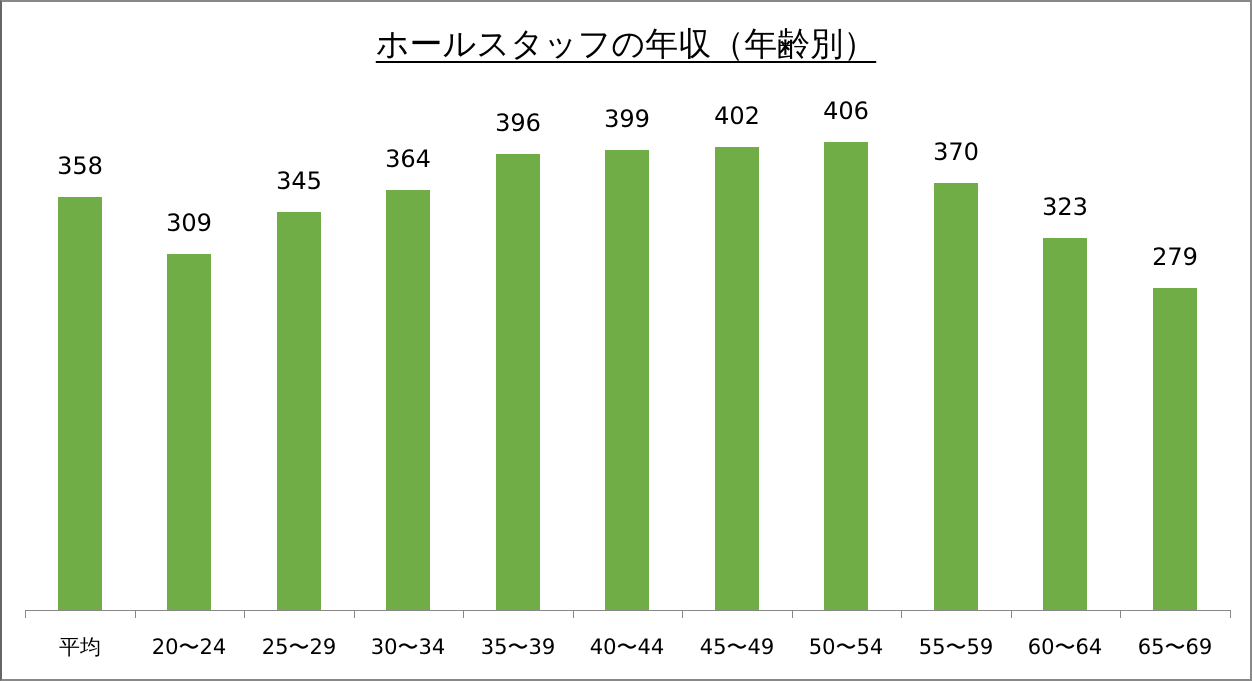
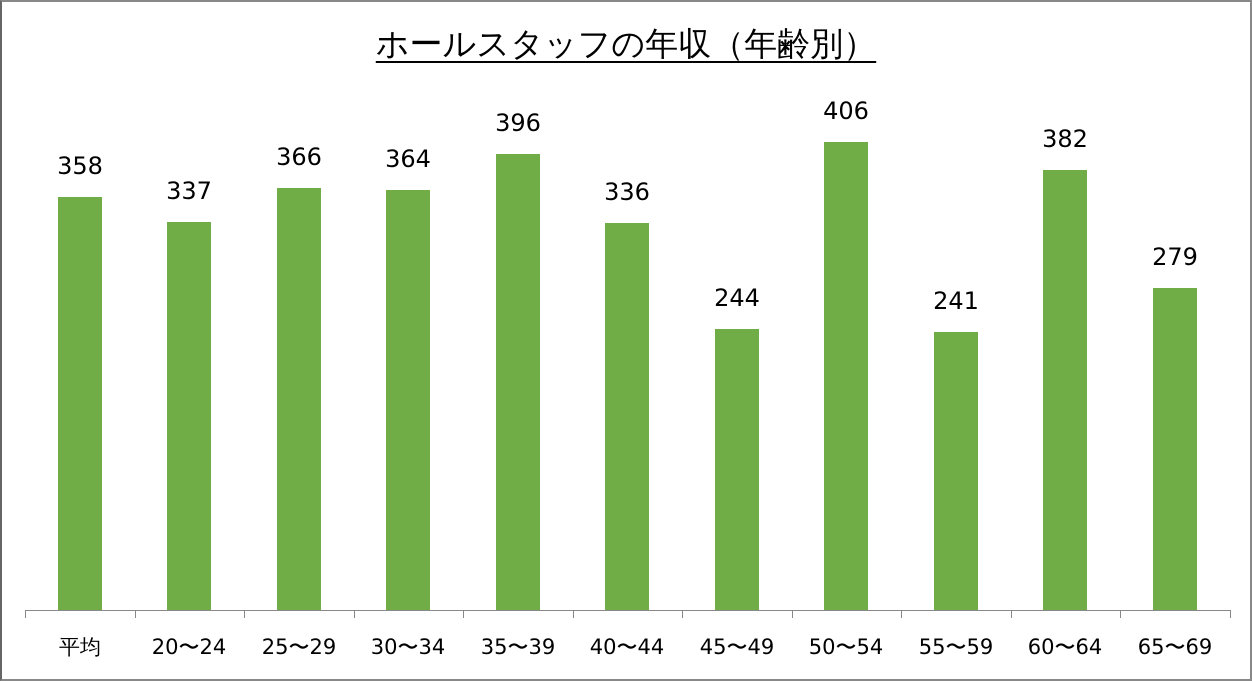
20〜24: 309 -> 337
25〜29: 345 -> 366
40〜44: 399 -> 336
45〜49: 402 -> 244
55〜59: 370 -> 241
60〜64: 323 -> 382
